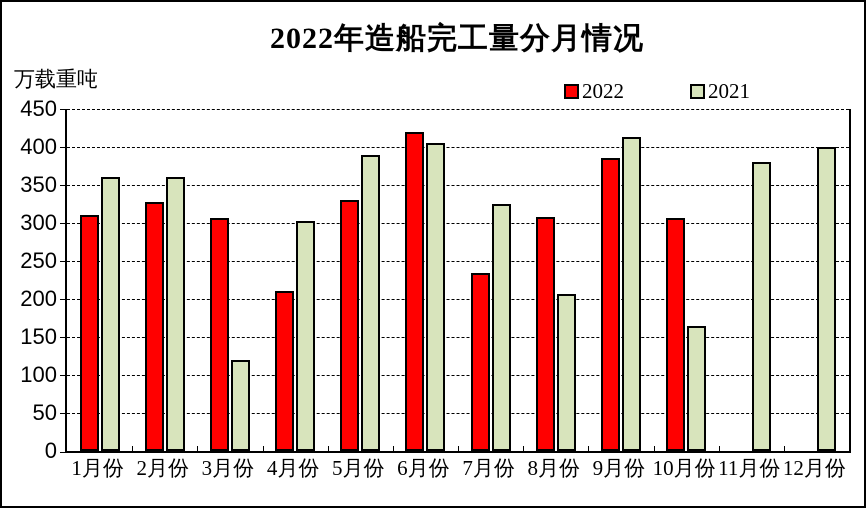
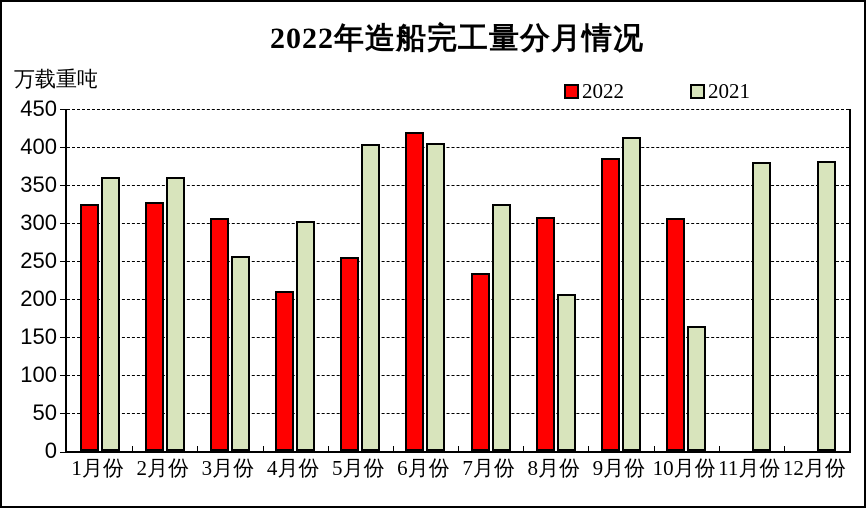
2022/1月份: 310 -> 320
2021/3月份: 120 -> 260
2022/5月份: 330 -> 260
2021/5月份: 390 -> 400
2021/12月份: 400 -> 380
